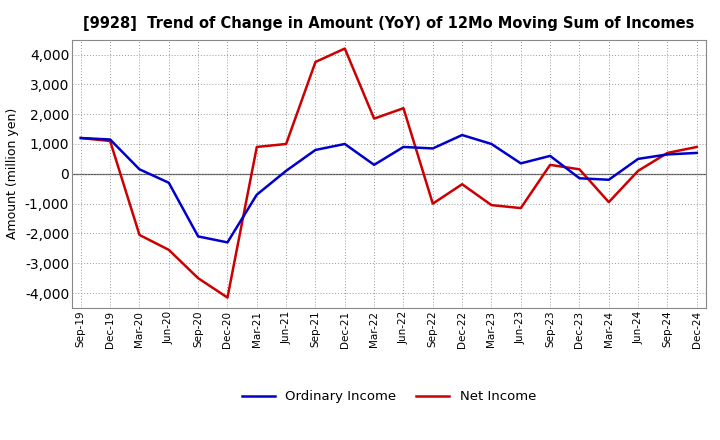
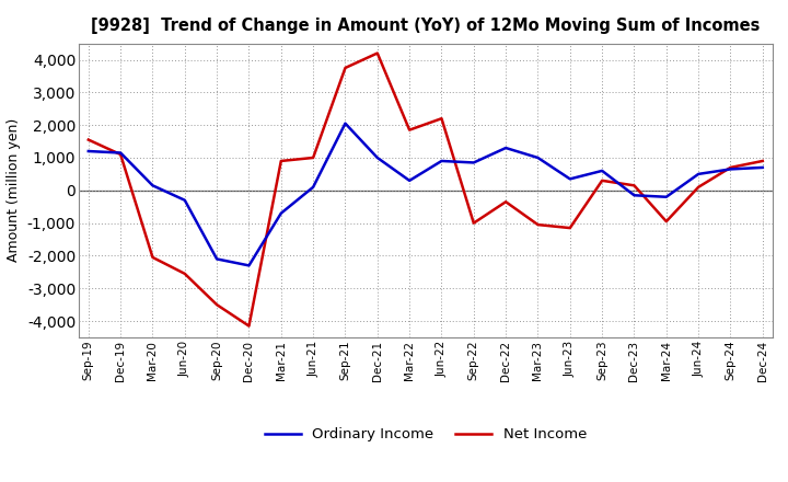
Net Income/Sep-19: 1,200 -> 1,550
Ordinary Income/Sep-21: 800 -> 2,050
